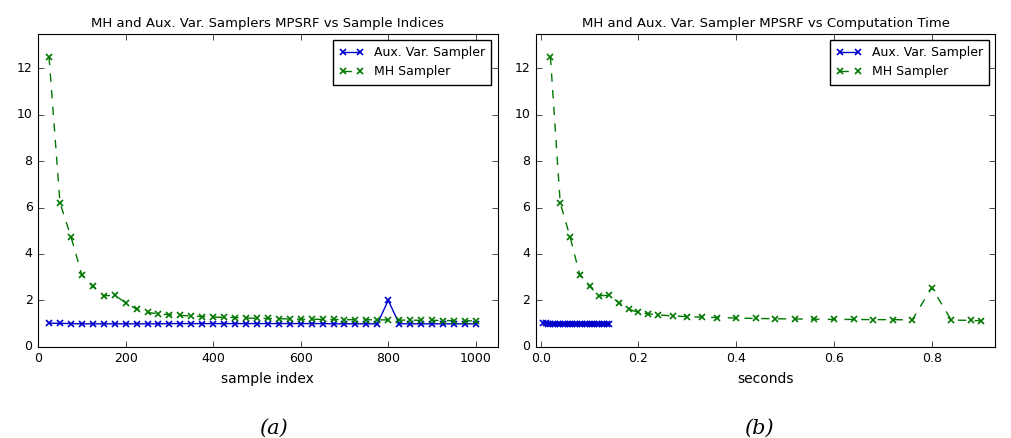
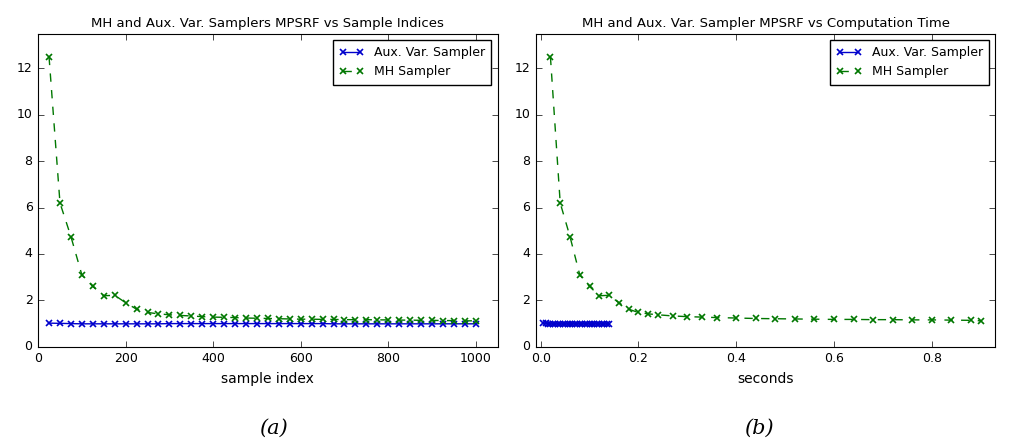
MH and Aux. Var. Samplers MPSRF vs Sample Indices/Aux. Var. Sampler/800: 2.00 -> 0.99
MH and Aux. Var. Sampler MPSRF vs Computation Time/MH Sampler/0.8: 2.55 -> 1.16
